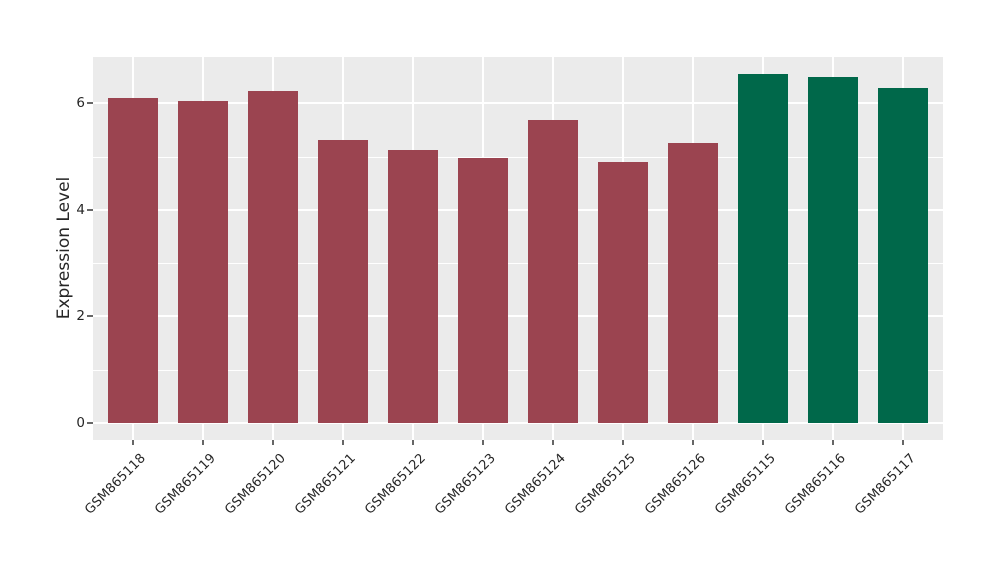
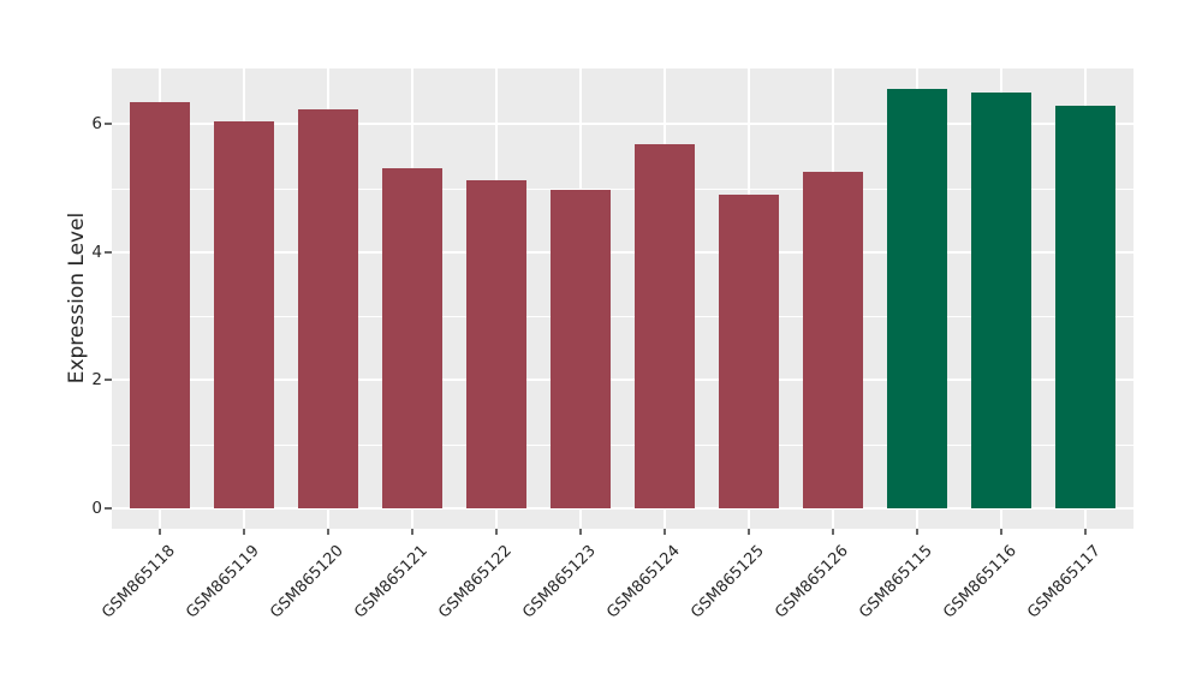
GSM865118: 6.1 -> 6.3
